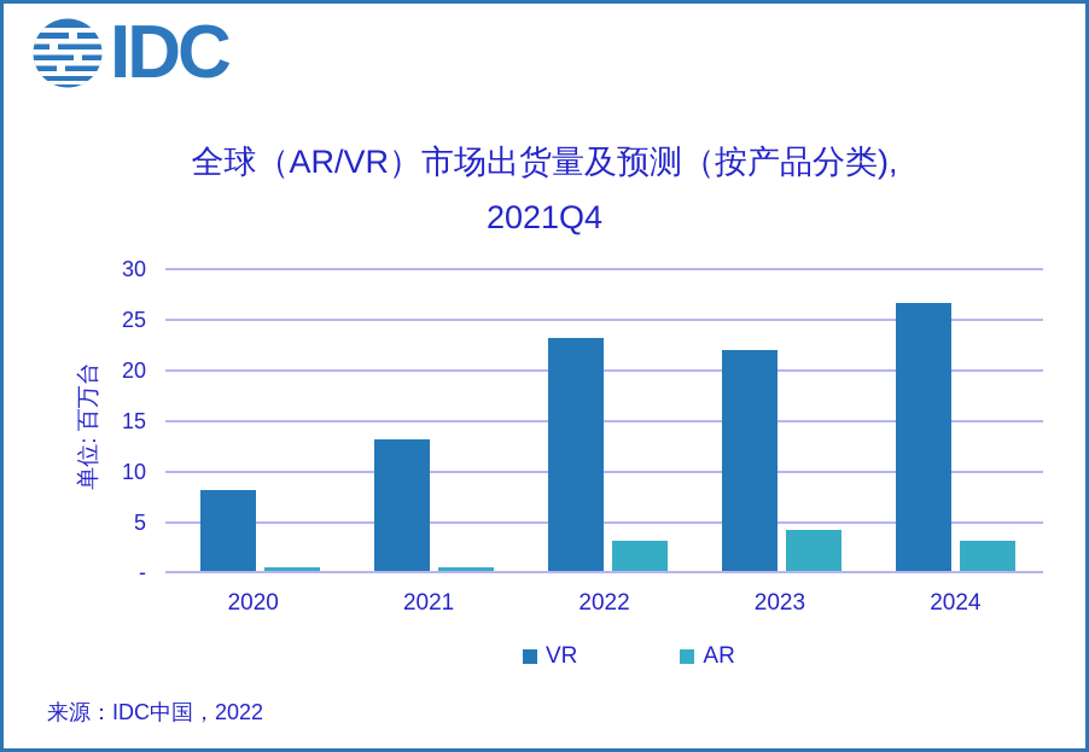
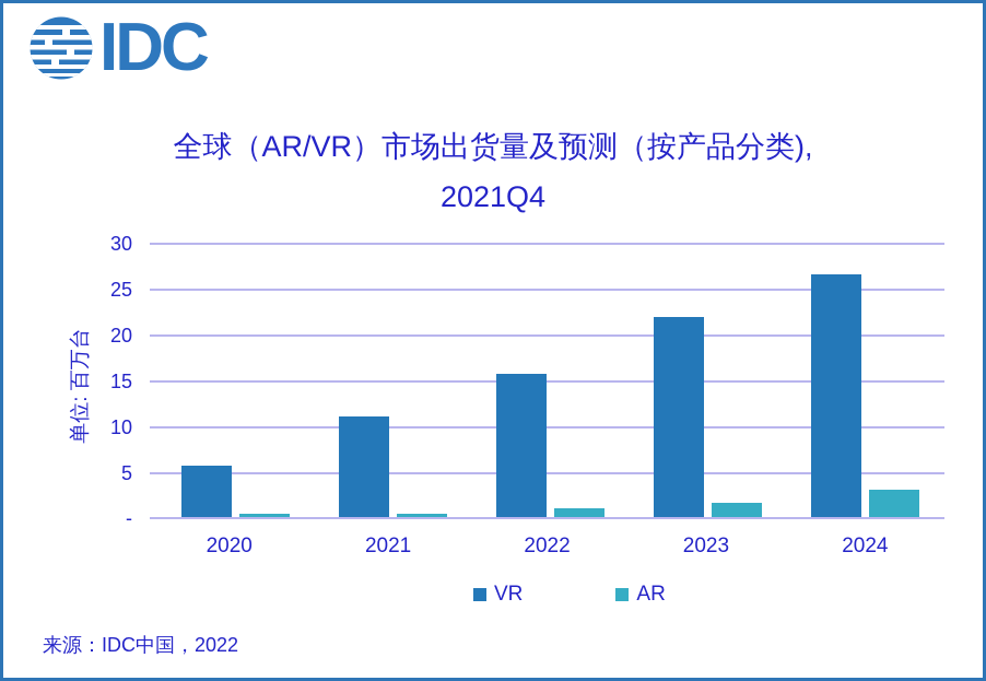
VR/2020: 8 -> 6
VR/2021: 13 -> 11
VR/2022: 23 -> 16
AR/2022: 3 -> 1
AR/2023: 4 -> 2
